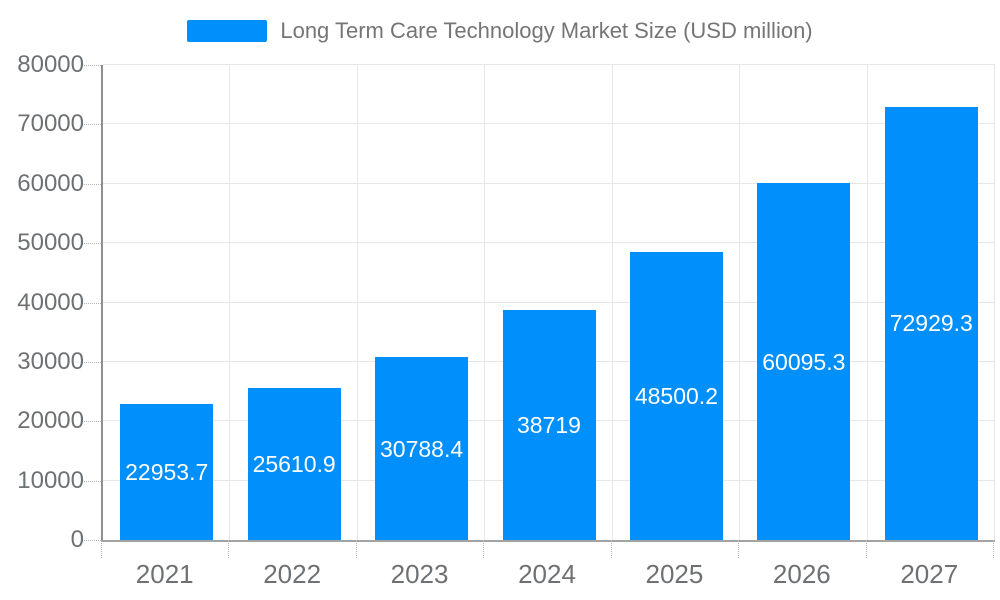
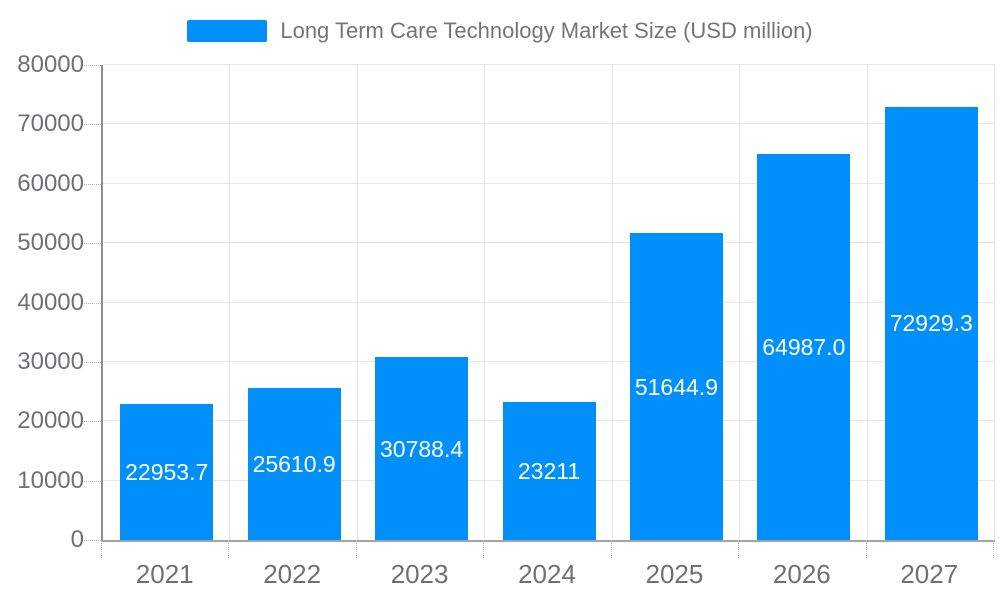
2024: 38719 -> 23211
2025: 48500.2 -> 51644.9
2026: 60095.3 -> 64987.0
